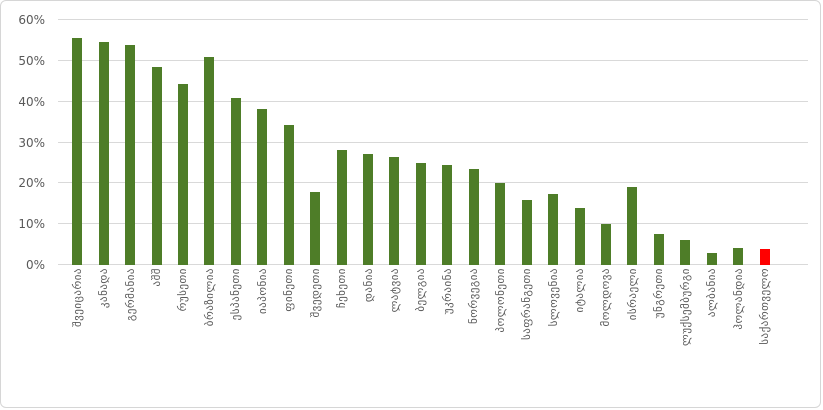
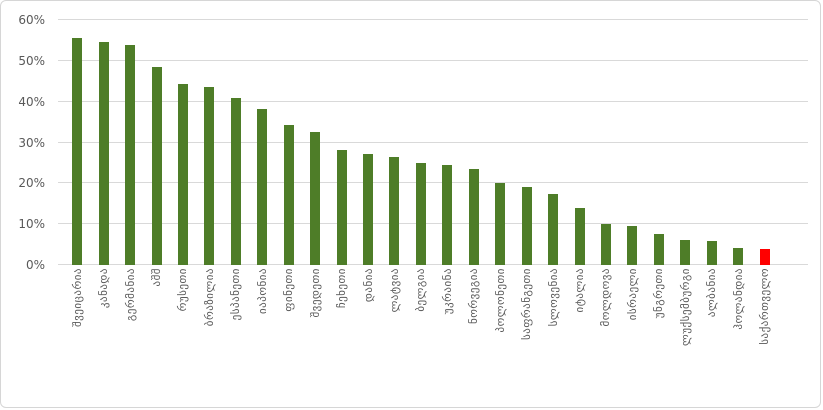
ბრაზილია: 51% -> 44%
შვედეთი: 18% -> 33%
საფრანგეთი: 16% -> 19%
ისრაელი: 19% -> 10%
ალბანია: 3% -> 6%
